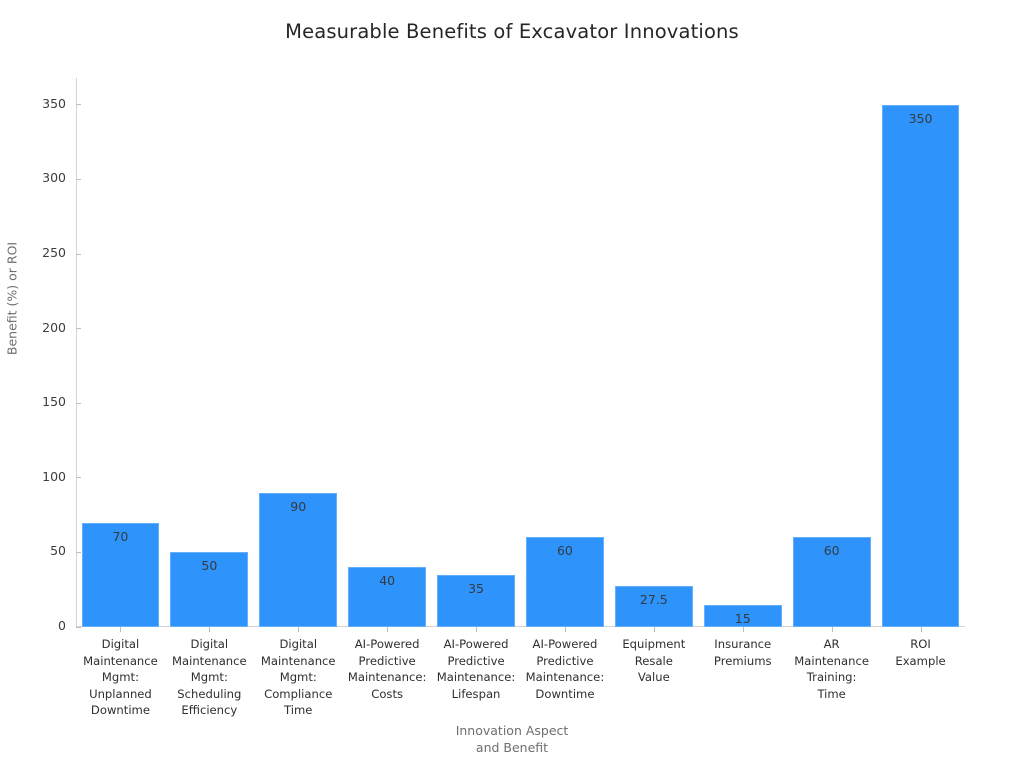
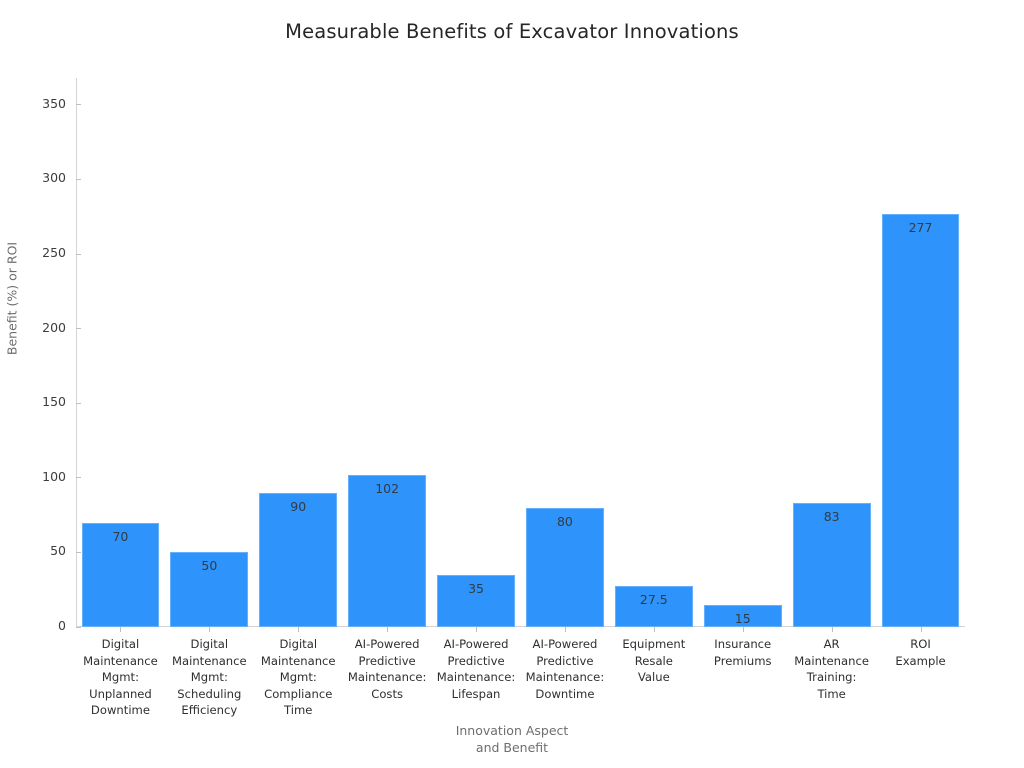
AI-Powered Predictive Maintenance: Costs: 40 -> 102
AI-Powered Predictive Maintenance: Downtime: 60 -> 80
AR Maintenance Training: Time: 60 -> 83
ROI Example: 350 -> 277
